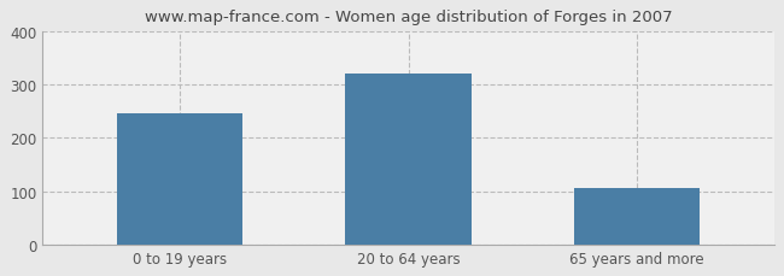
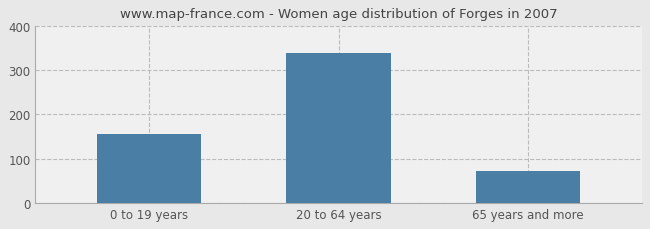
0 to 19 years: 245 -> 155
20 to 64 years: 320 -> 338
65 years and more: 105 -> 72
